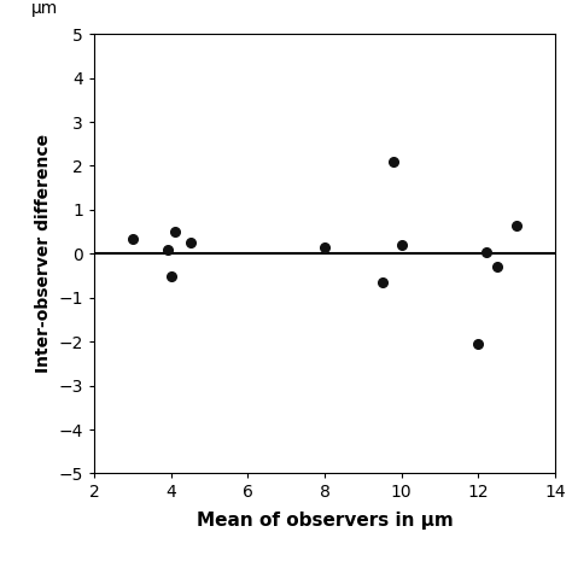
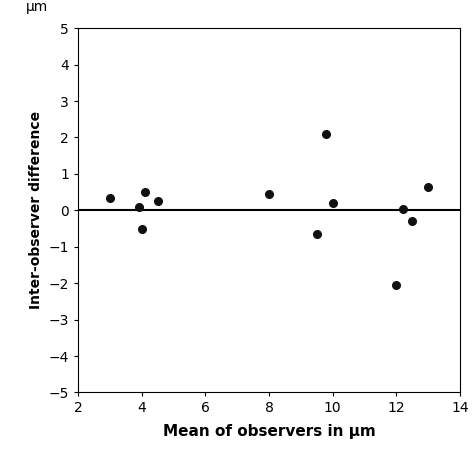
8: 0.15 -> 0.45
